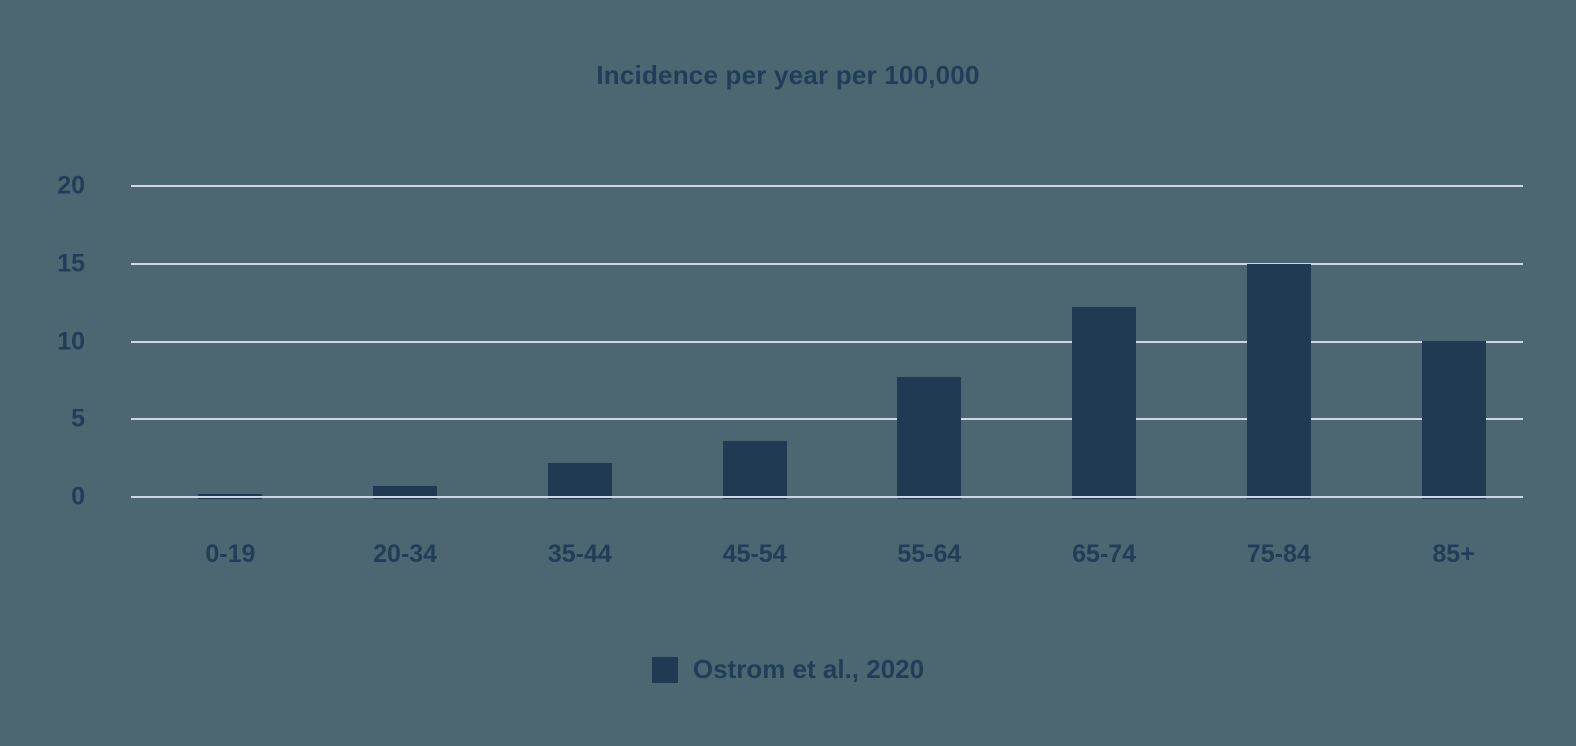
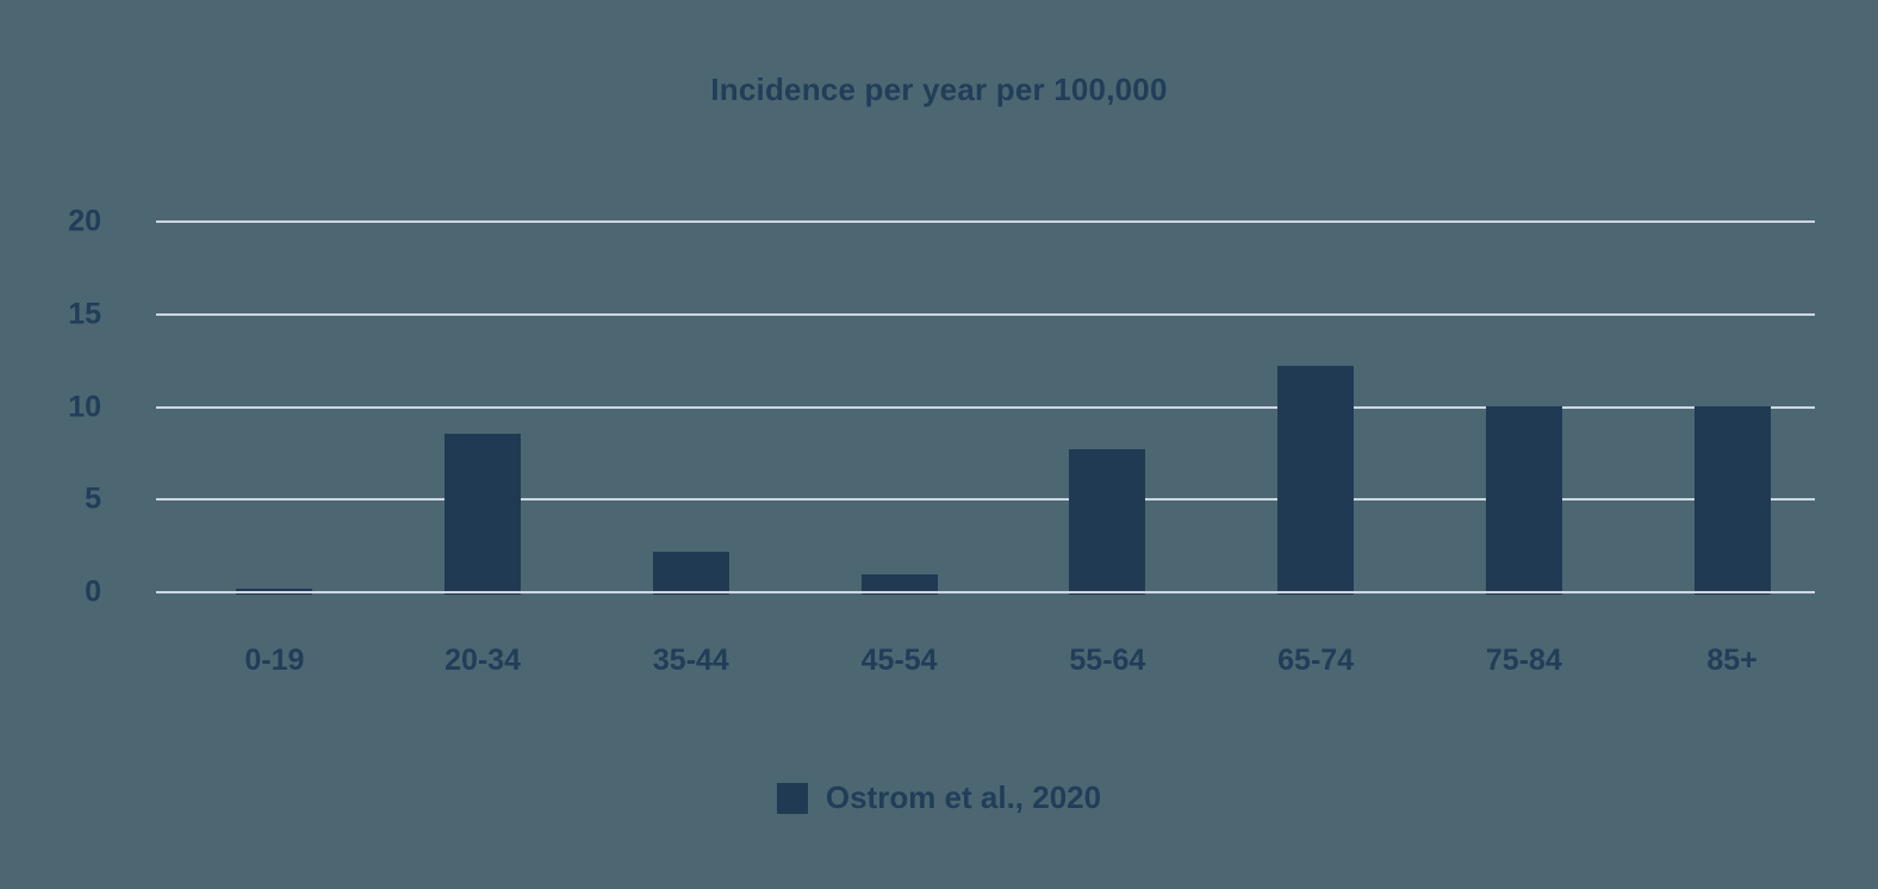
20-34: 0.8 -> 8.6
45-54: 3.7 -> 1.1
75-84: 15.0 -> 10.1
